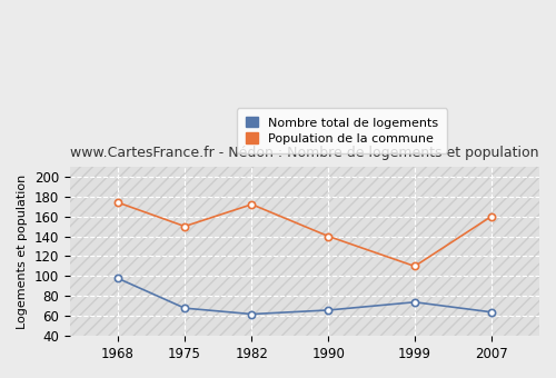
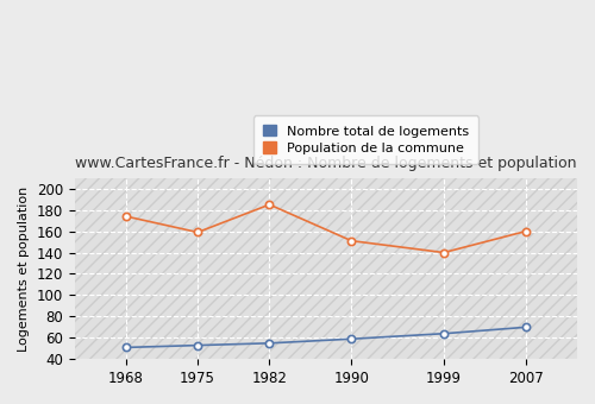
Nombre total de logements/1968: 98 -> 51
Nombre total de logements/1975: 68 -> 53
Population de la commune/1975: 150 -> 159
Nombre total de logements/1982: 62 -> 55
Population de la commune/1982: 172 -> 185
Nombre total de logements/1990: 66 -> 59
Population de la commune/1990: 140 -> 151
Nombre total de logements/1999: 74 -> 64
Population de la commune/1999: 110 -> 140
Nombre total de logements/2007: 64 -> 70
